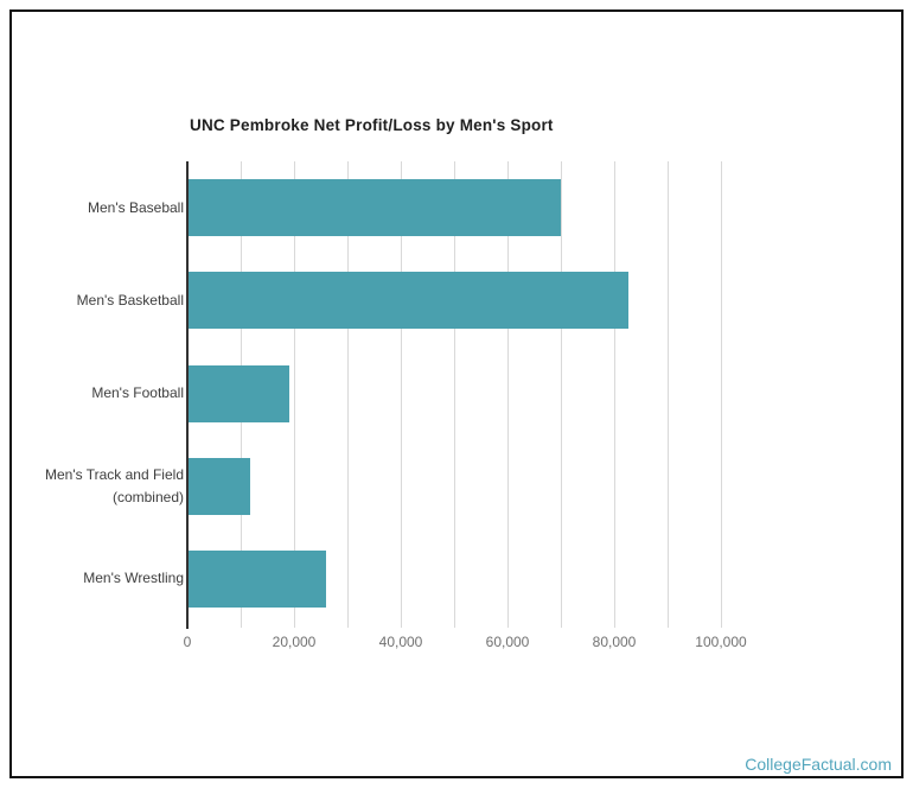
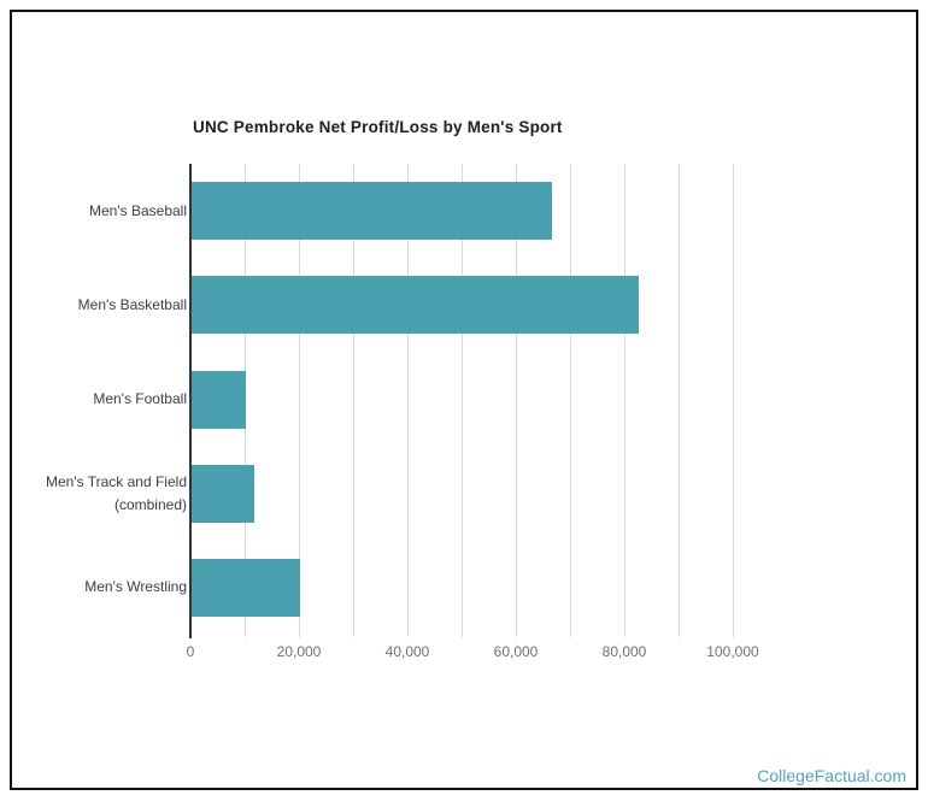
Men's Baseball: 70000 -> 67000
Men's Football: 19000 -> 10000
Men's Wrestling: 26000 -> 20000
